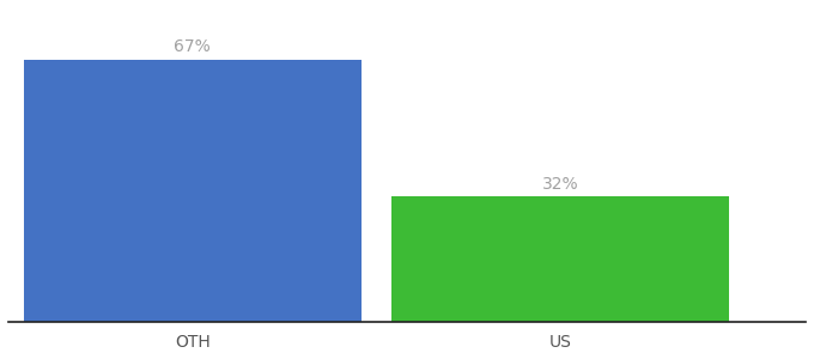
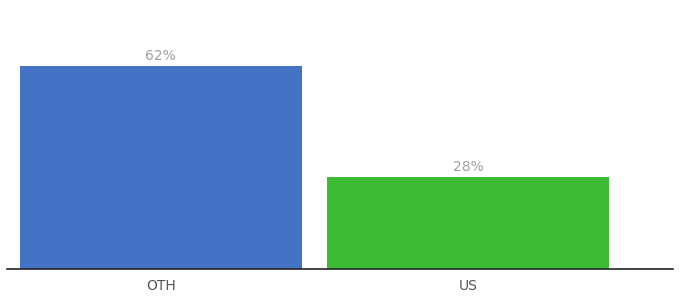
OTH: 67% -> 62%
US: 32% -> 28%
